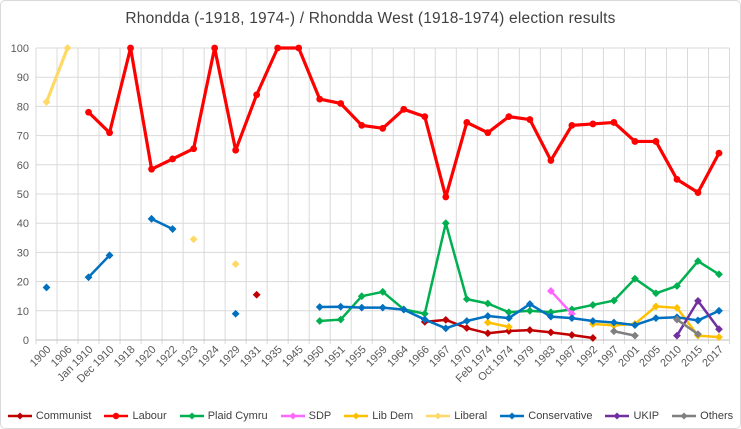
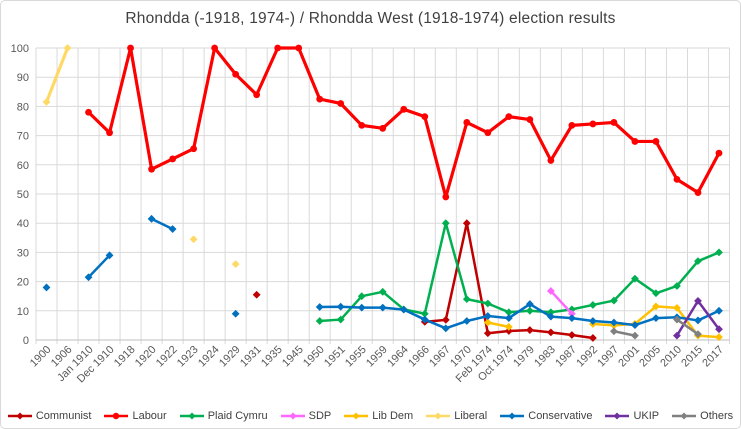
Labour/1929: 65 -> 91
Communist/1970: 4 -> 40
Plaid Cymru/2017: 22 -> 30
